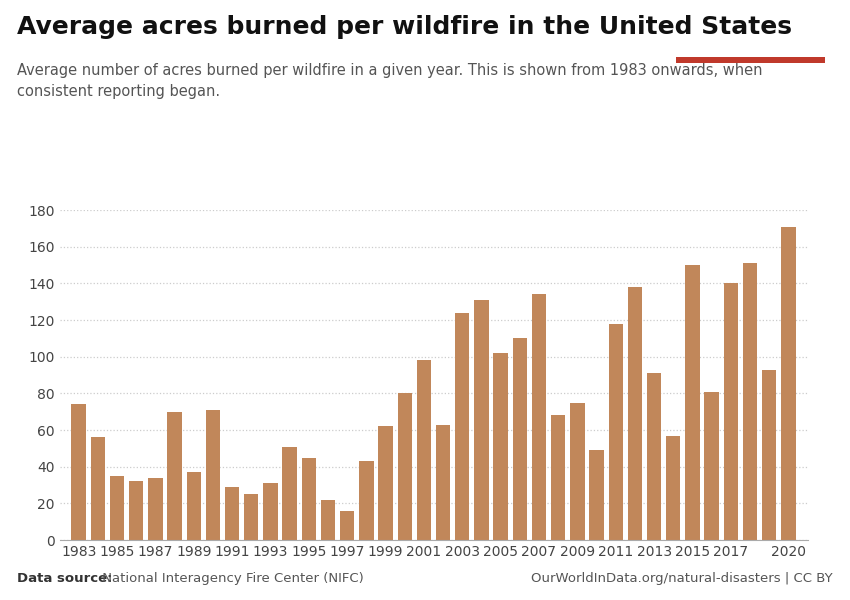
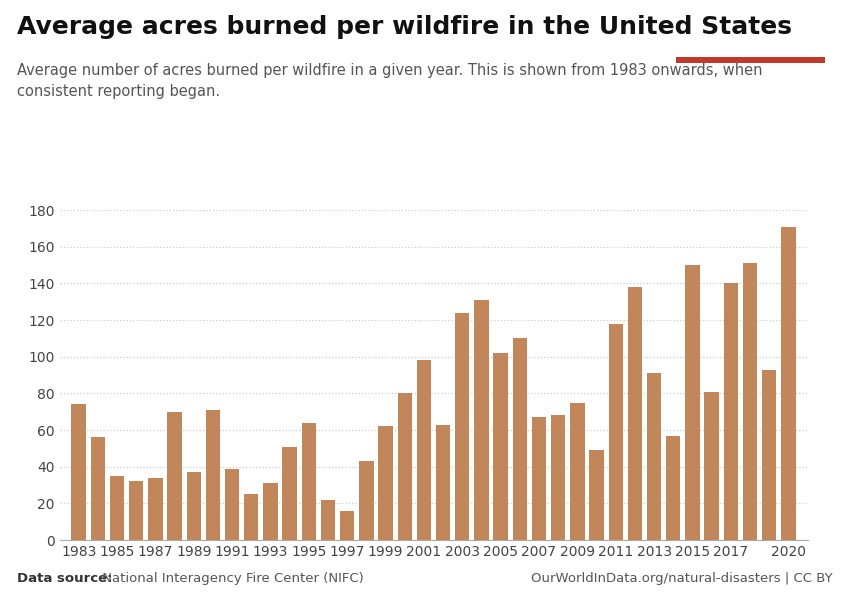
1991: 29 -> 39
1995: 45 -> 64
2007: 134 -> 67
